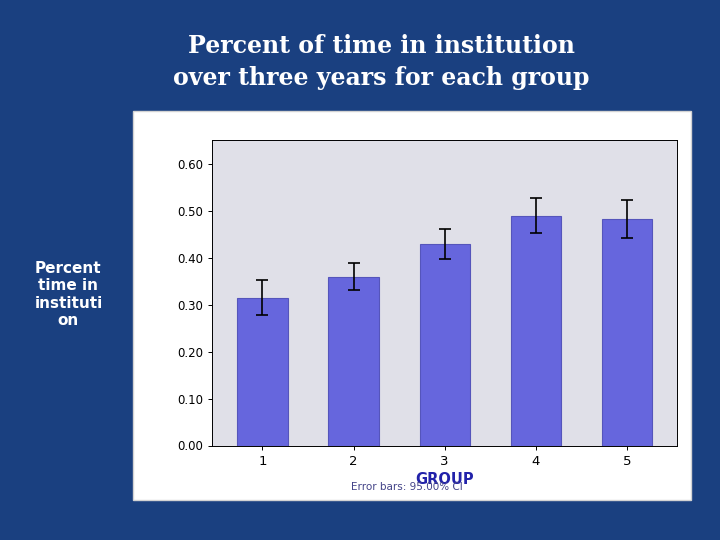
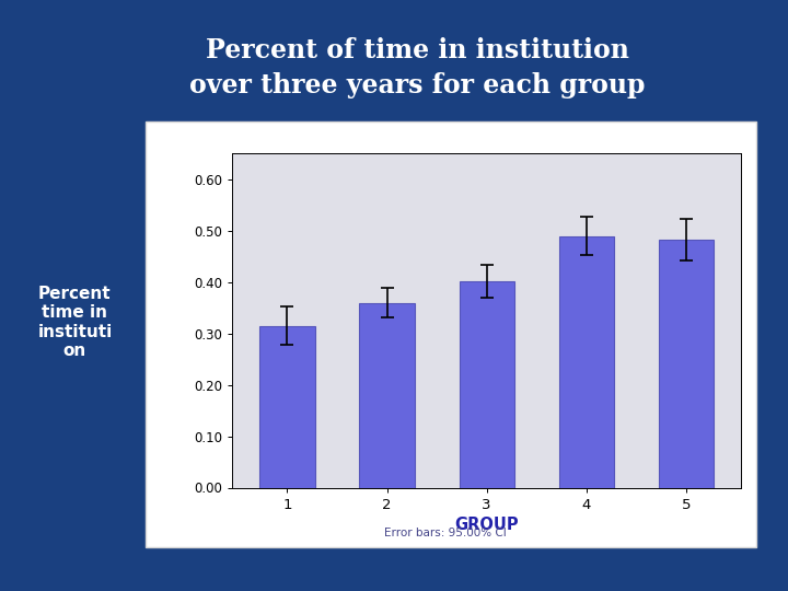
3: 0.430 -> 0.402
